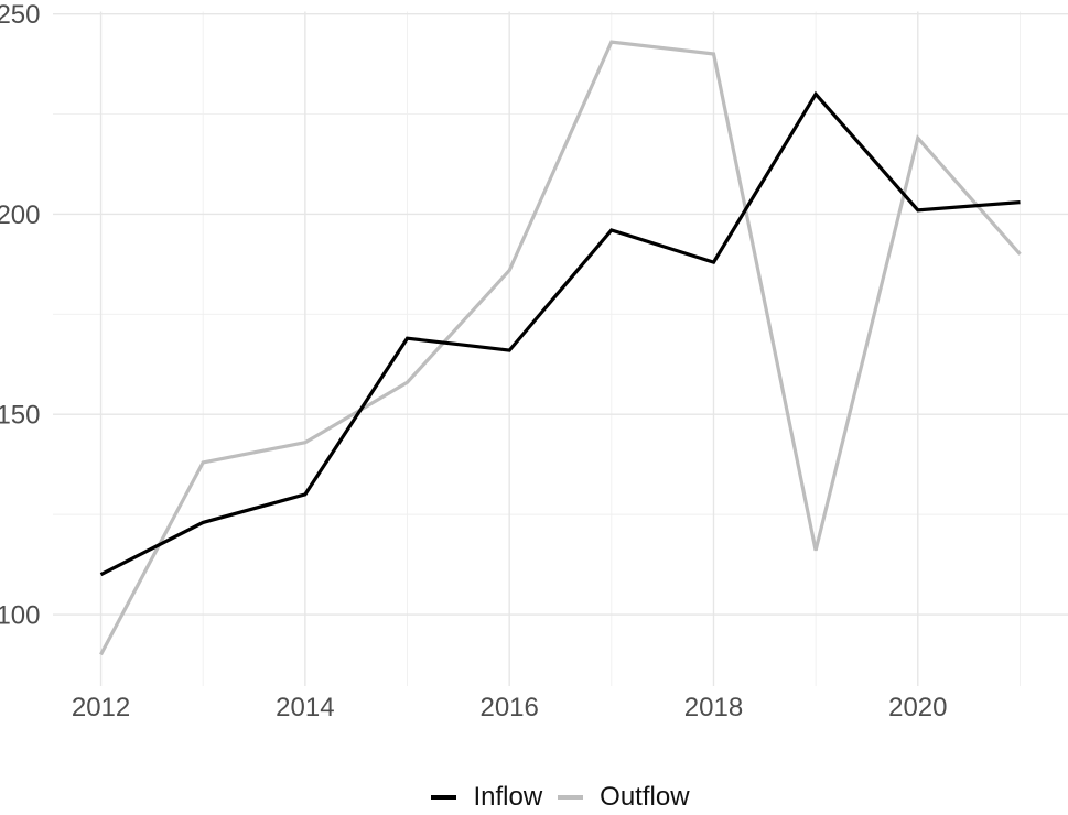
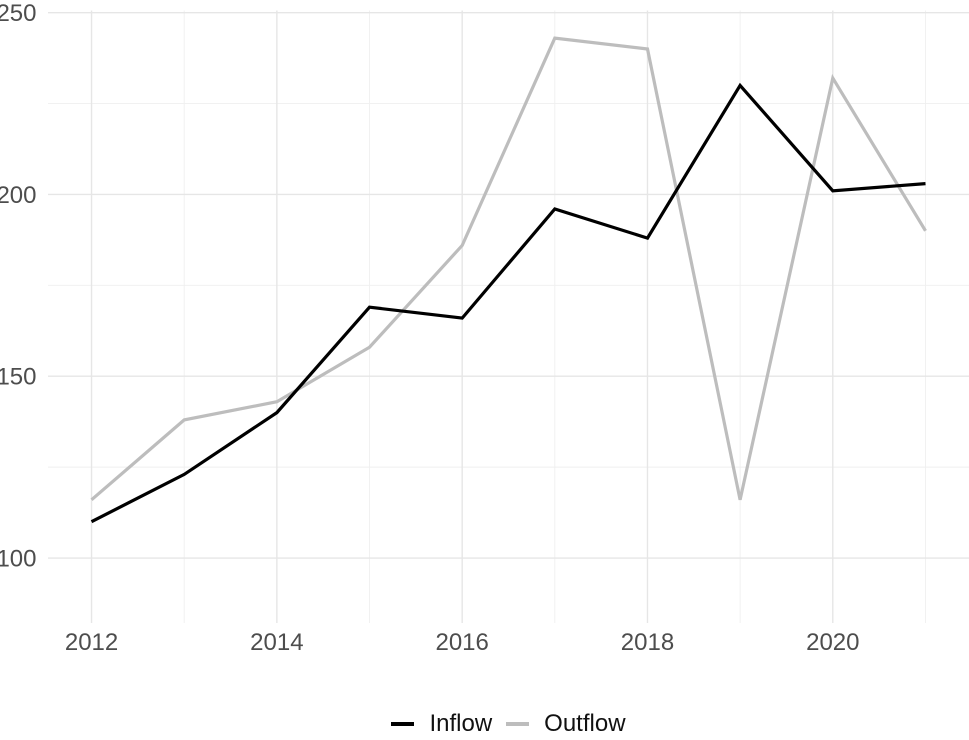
Outflow/2012: 90 -> 116
Inflow/2014: 130 -> 140
Outflow/2020: 219 -> 232
